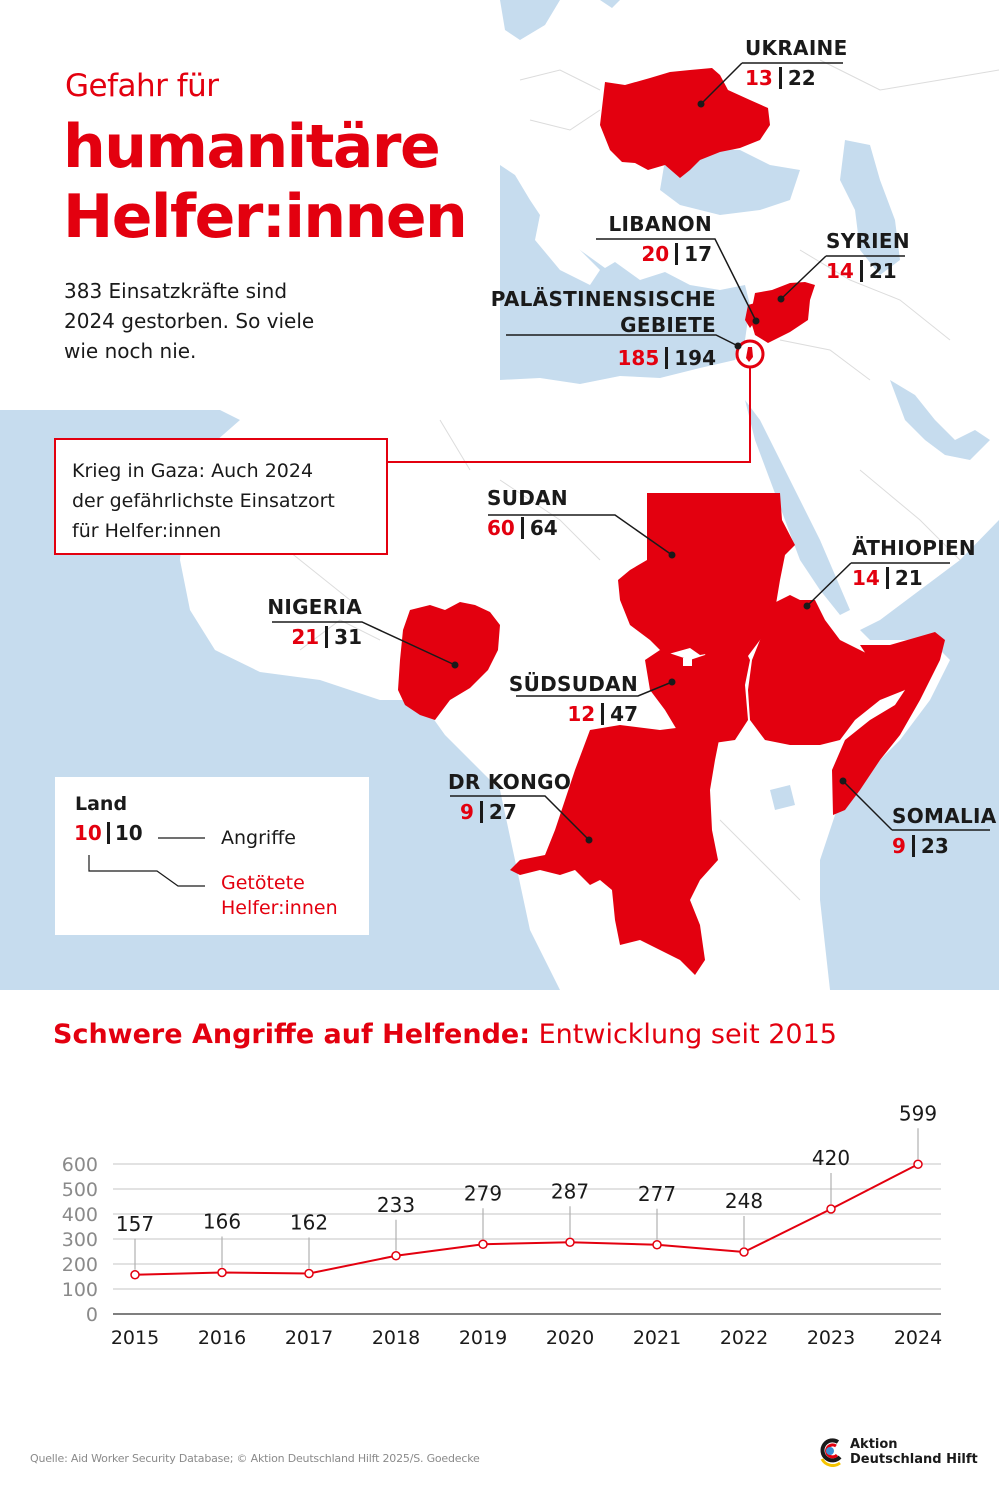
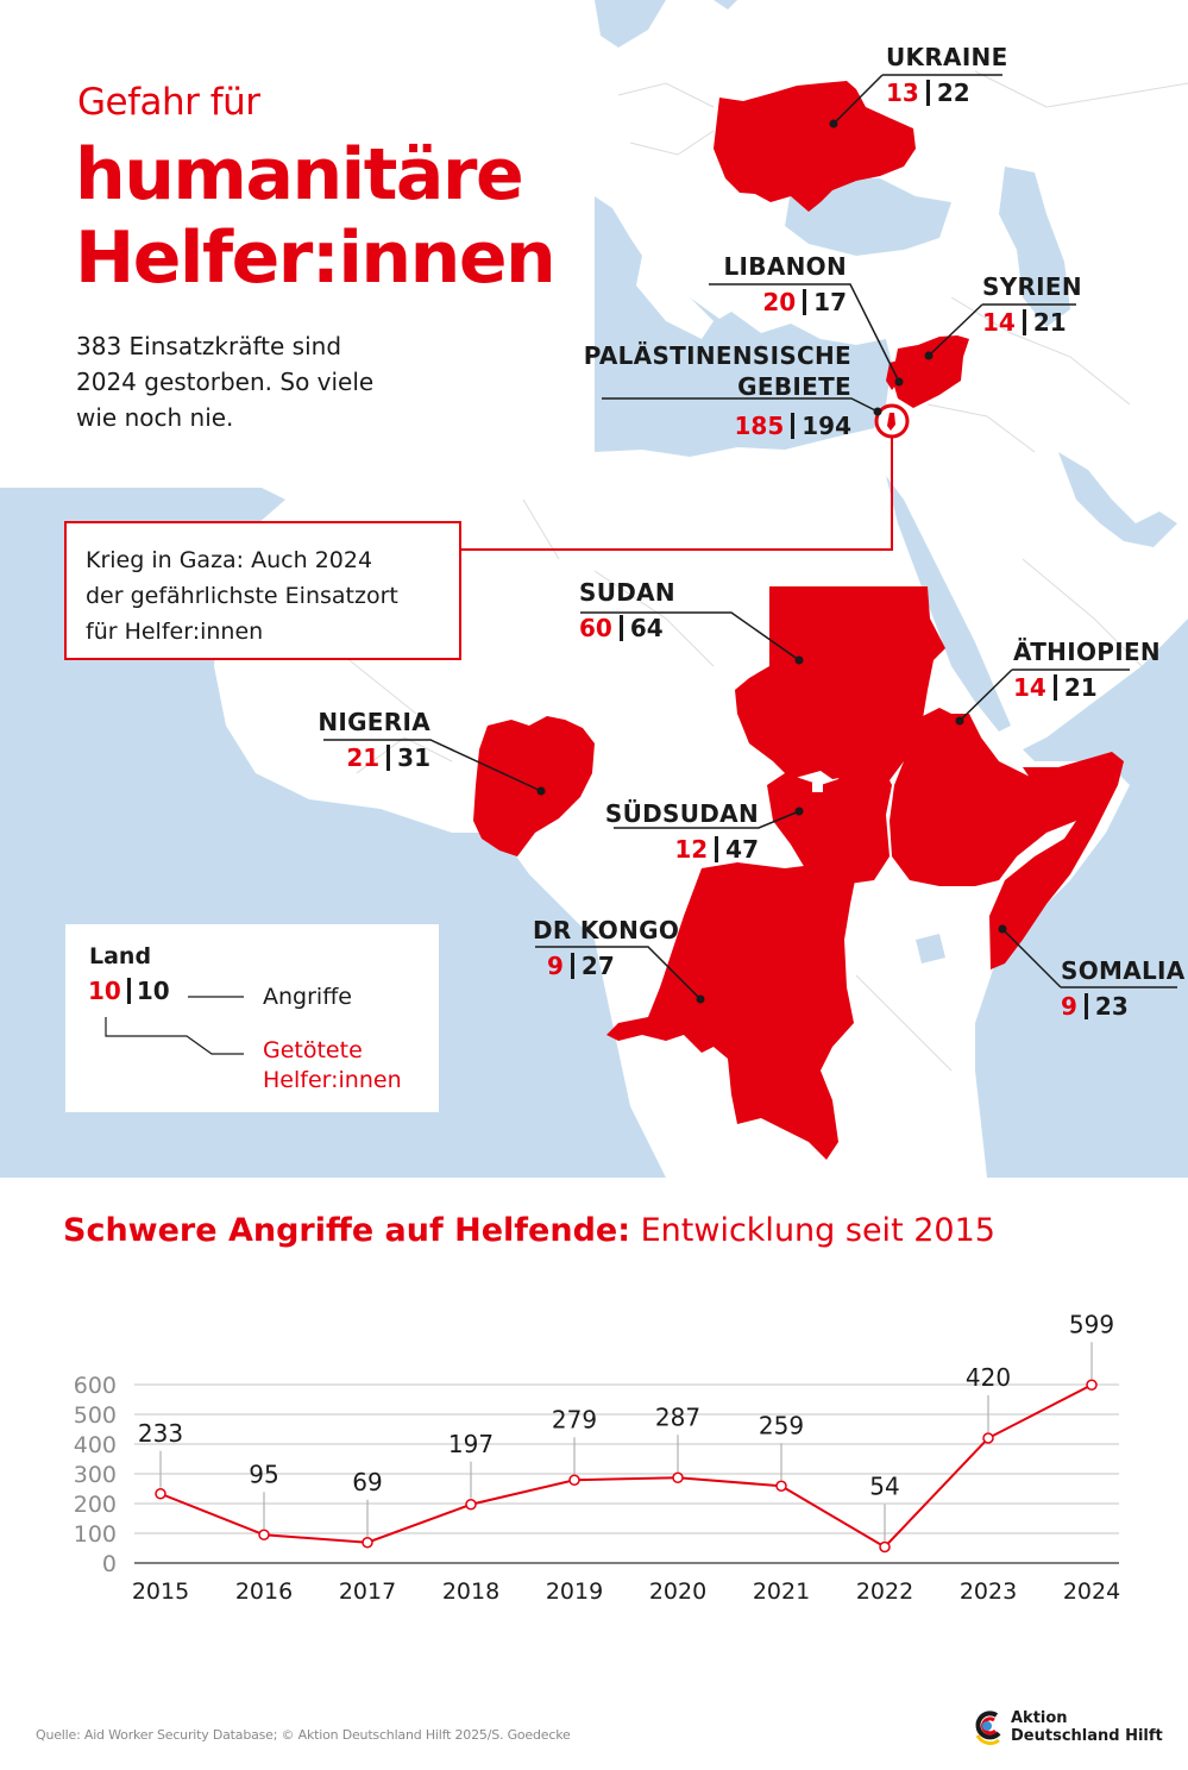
2015: 157 -> 233
2016: 166 -> 95
2017: 162 -> 69
2018: 233 -> 197
2021: 277 -> 259
2022: 248 -> 54
